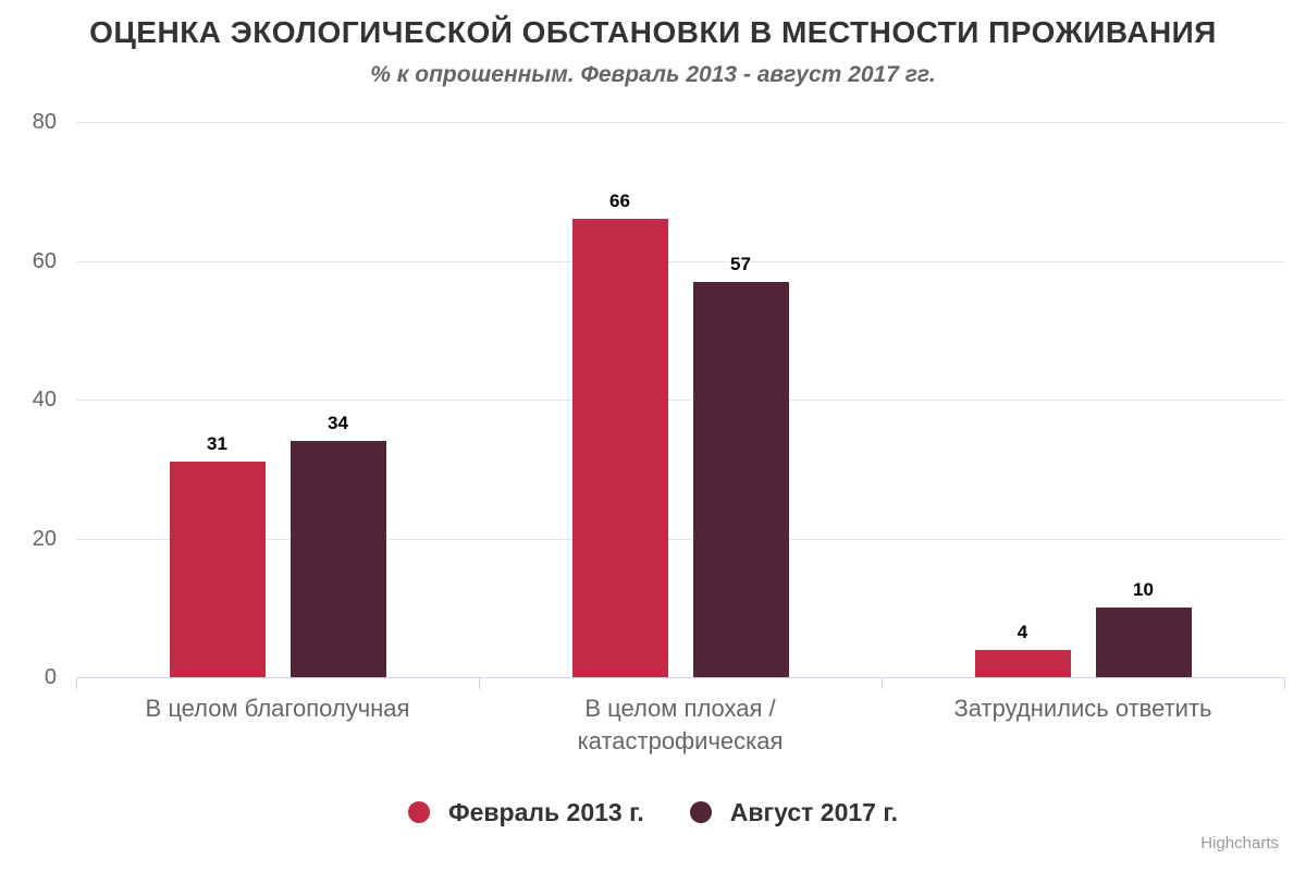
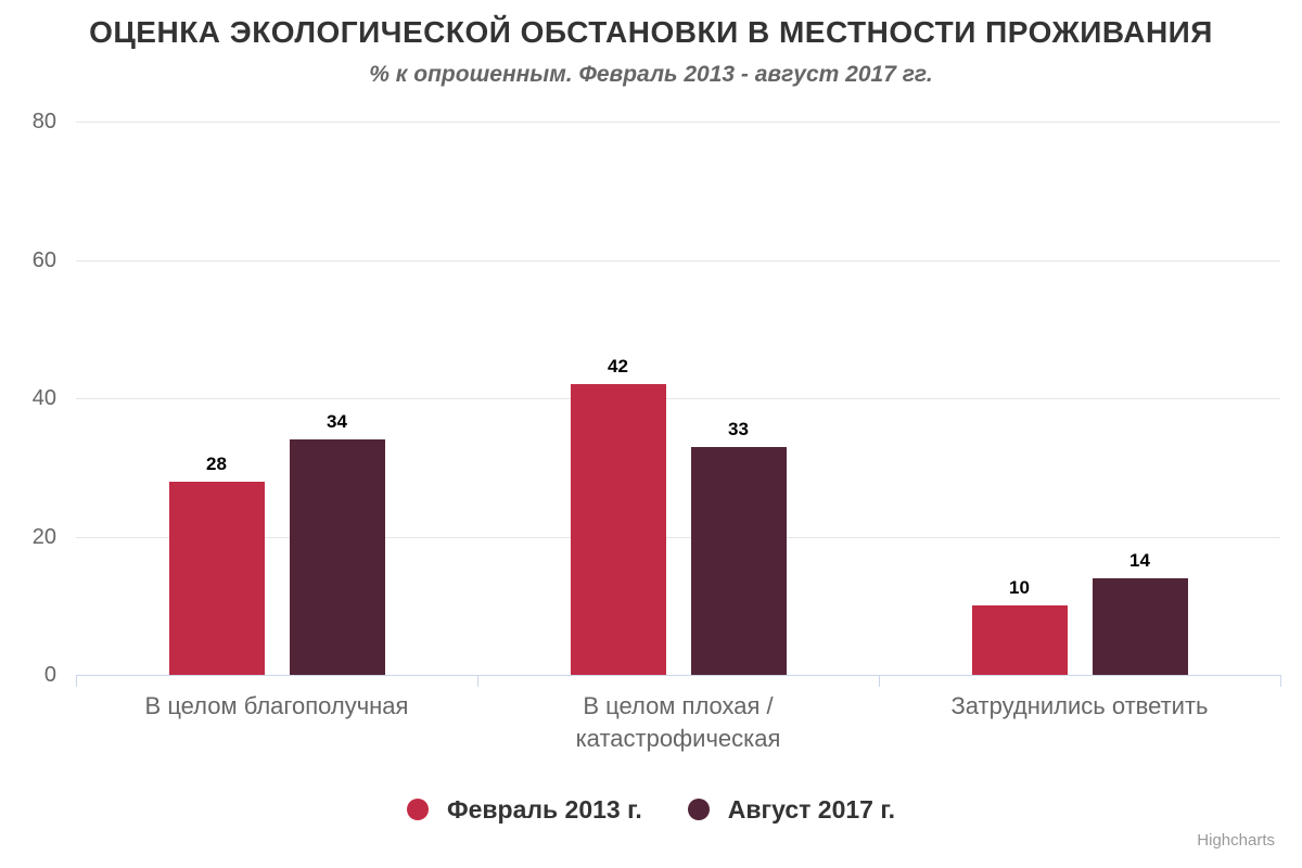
Февраль 2013 г./В целом благополучная: 31 -> 28
Февраль 2013 г./В целом плохая / катастрофическая: 66 -> 42
Август 2017 г./В целом плохая / катастрофическая: 57 -> 33
Февраль 2013 г./Затруднились ответить: 4 -> 10
Август 2017 г./Затруднились ответить: 10 -> 14
